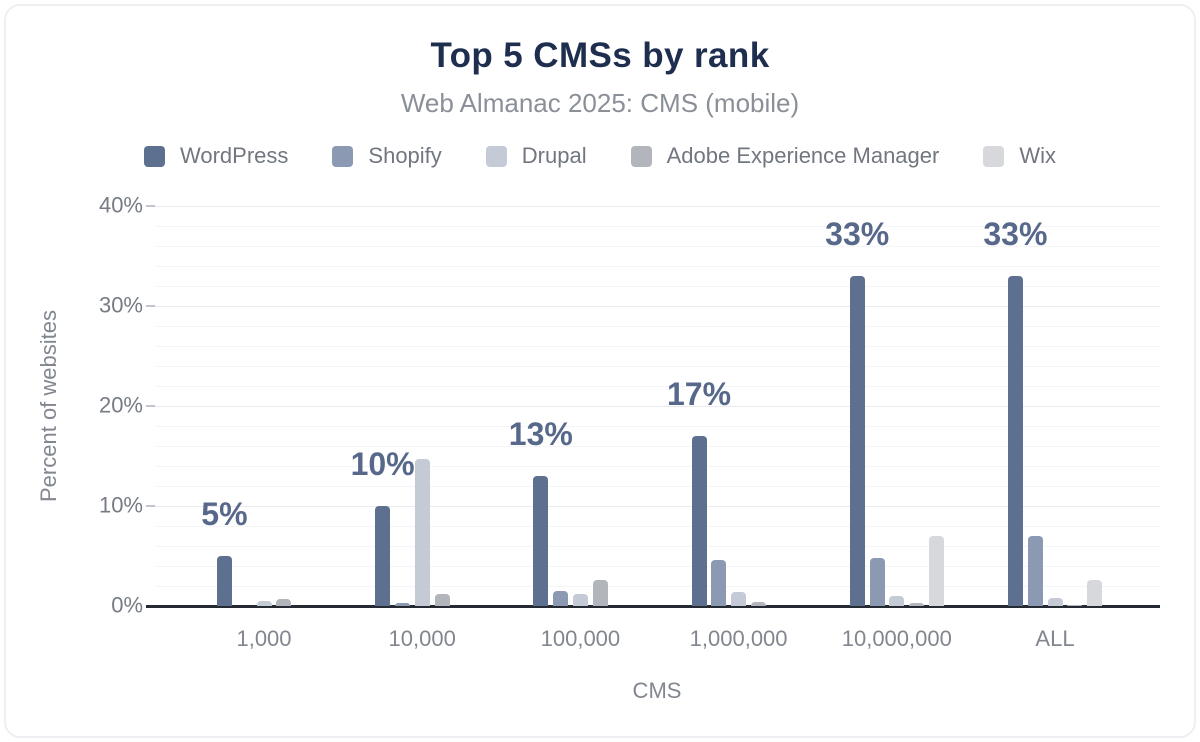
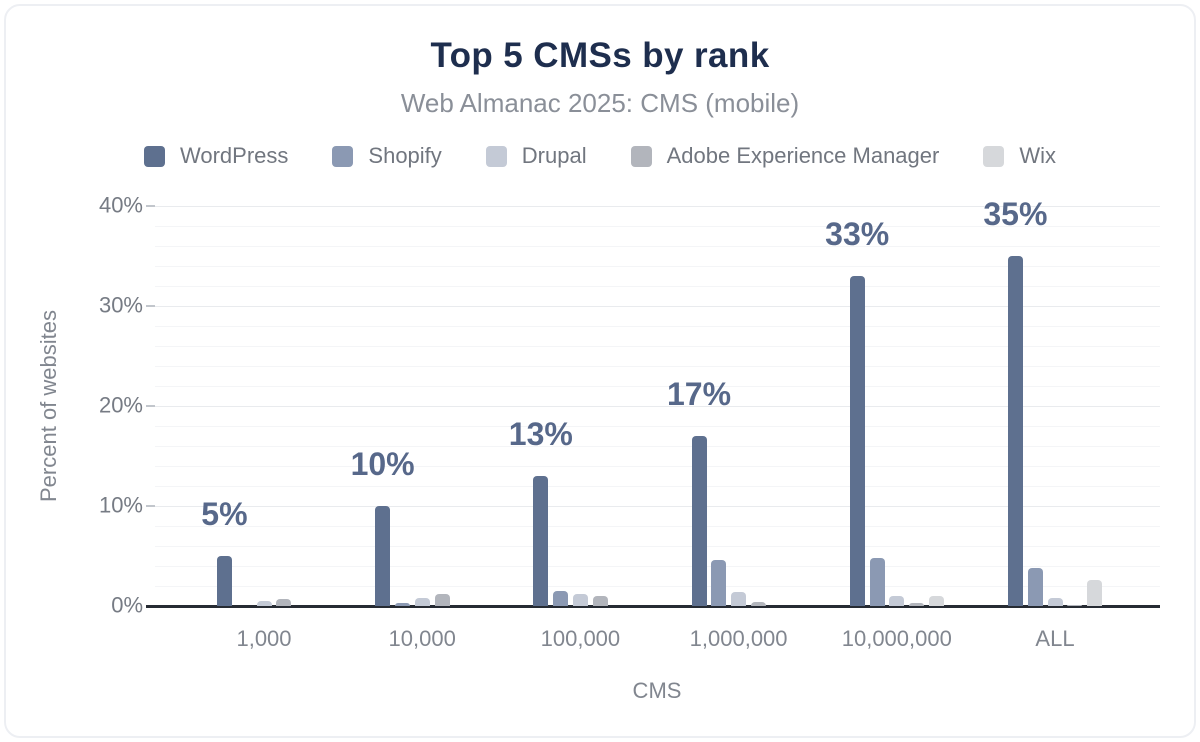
Drupal/10,000: 14.7% -> 0.8%
Adobe Experience Manager/100,000: 2.6% -> 1.0%
Wix/10,000,000: 7.0% -> 1.0%
WordPress/ALL: 33% -> 35%
Shopify/ALL: 7.0% -> 3.8%
